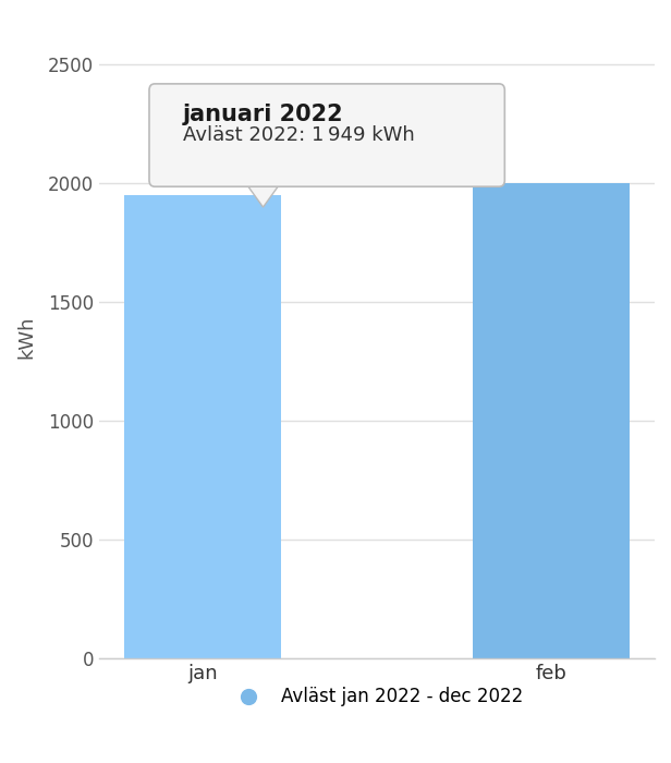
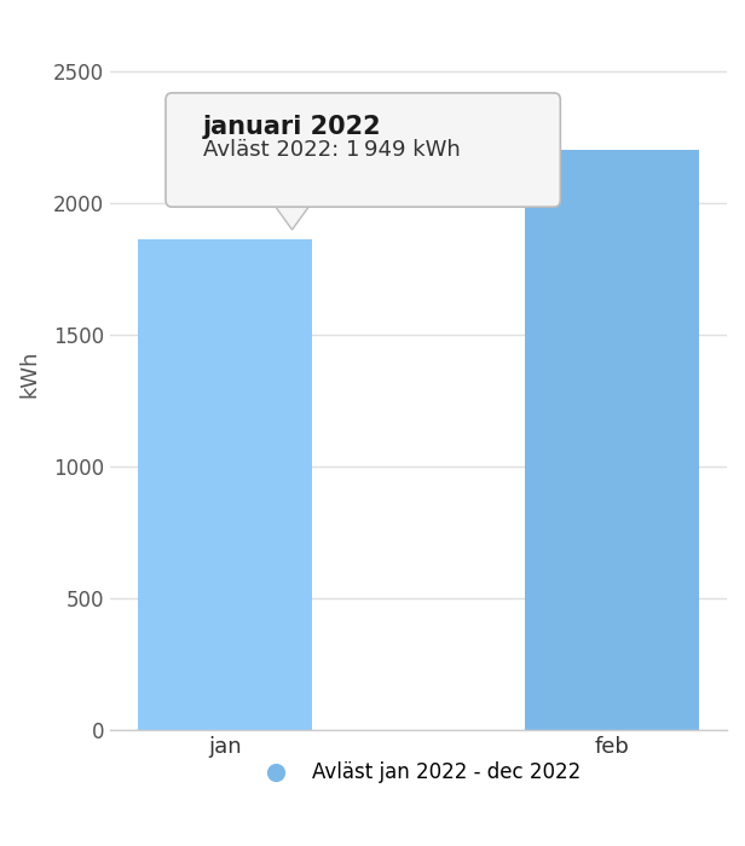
jan: 1949 -> 1860
feb: 2000 -> 2200
